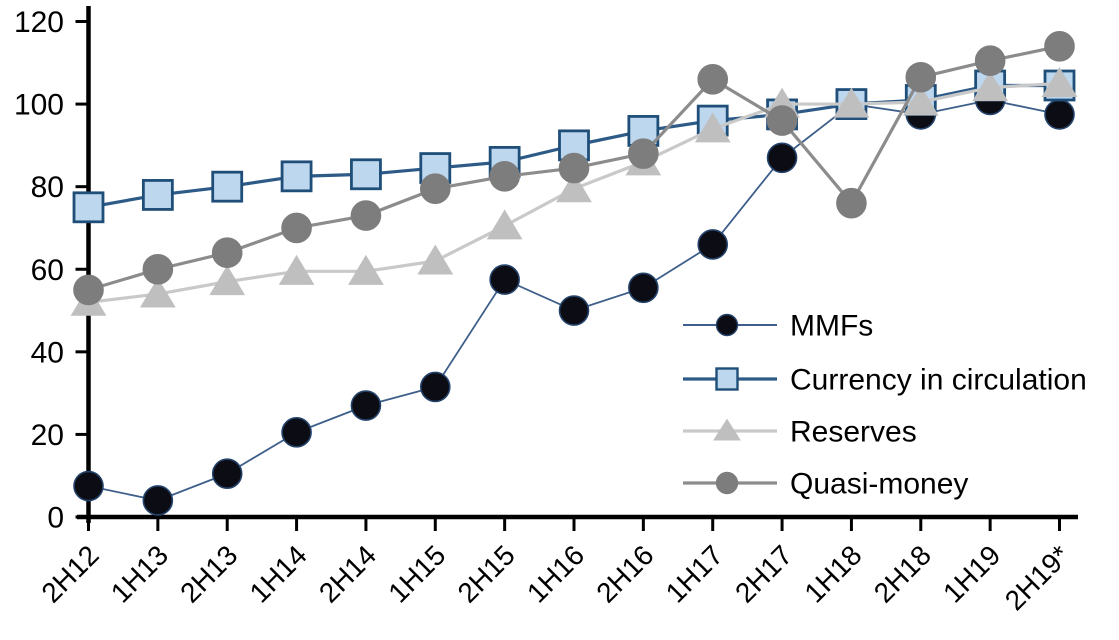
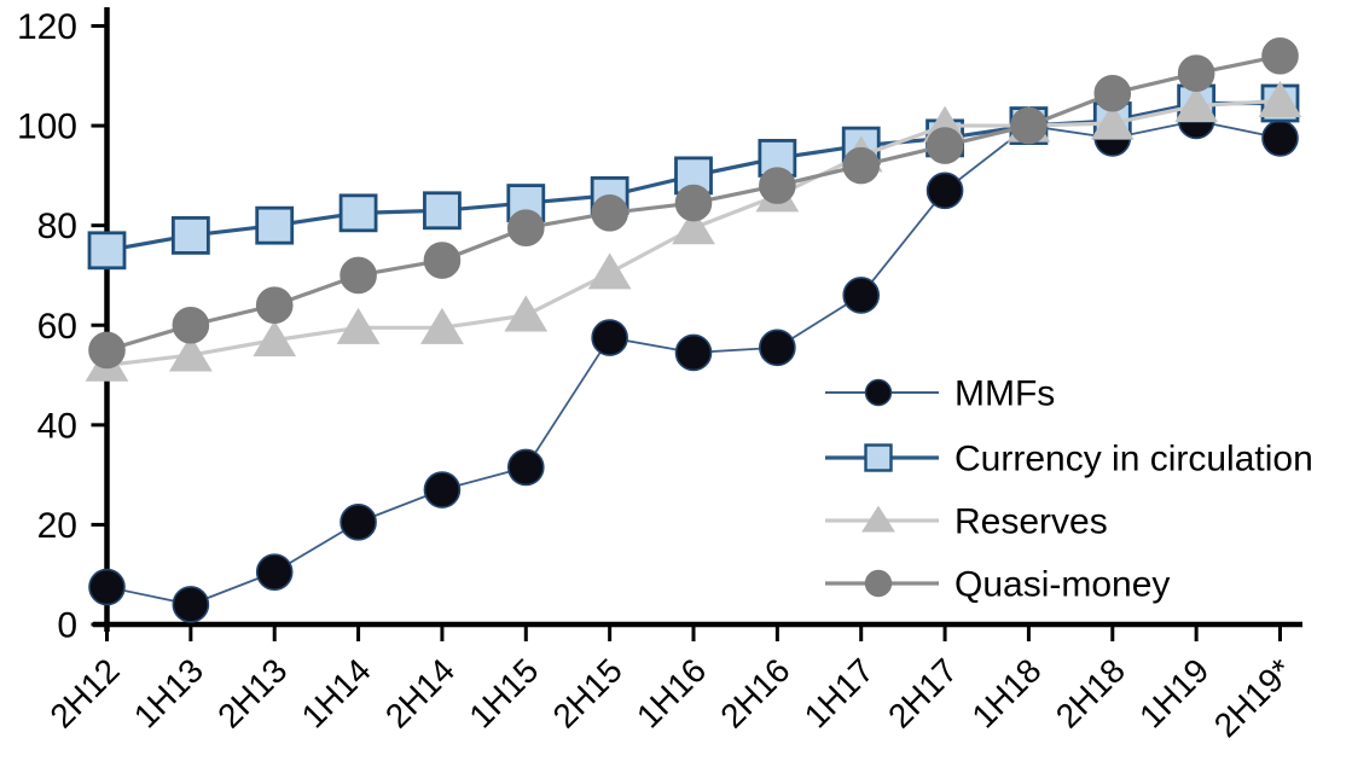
MMFs/1H16: 50 -> 54
Quasi-money/1H17: 106 -> 92
Quasi-money/1H18: 76 -> 100
